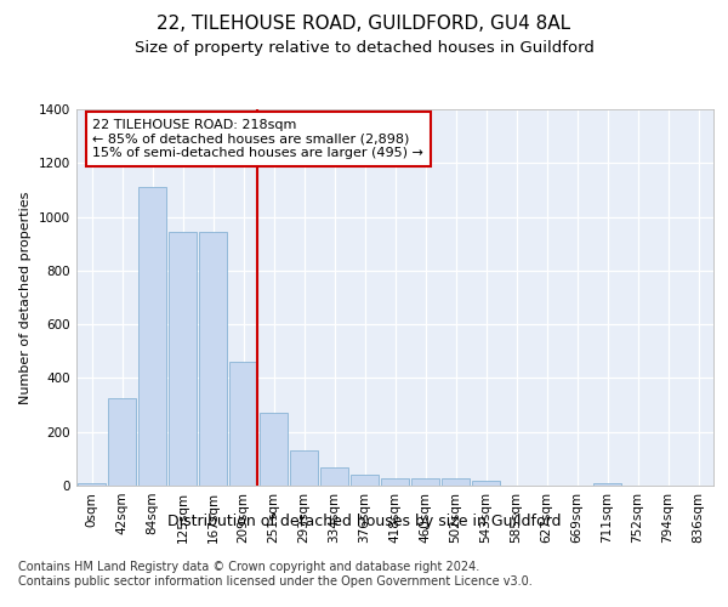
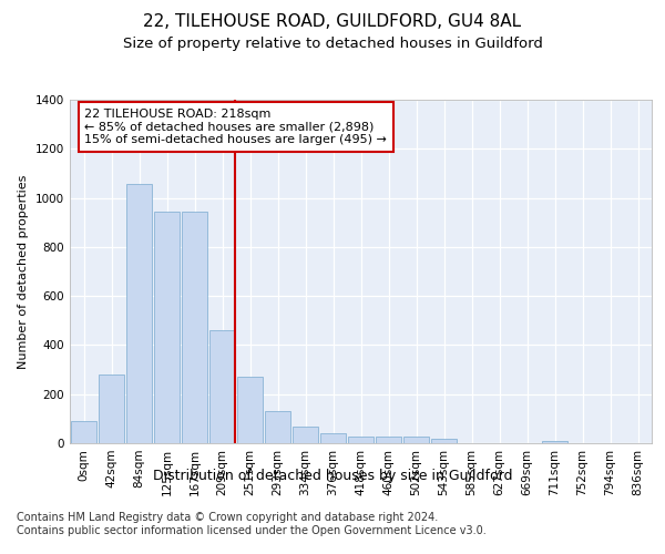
0sqm: 10 -> 90
42sqm: 325 -> 280
84sqm: 1110 -> 1055
